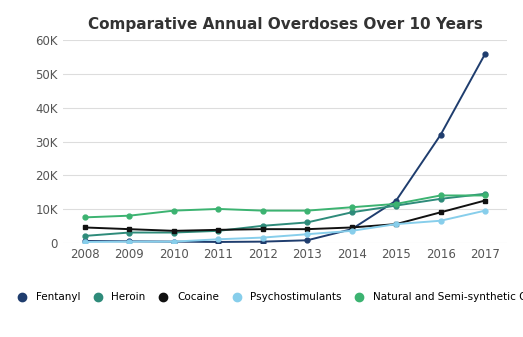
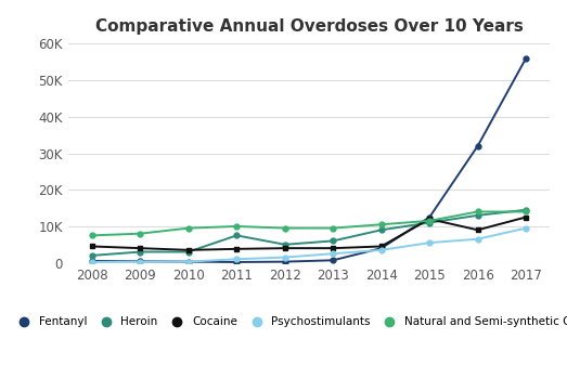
Heroin/2011: 3.5K -> 7.5K
Cocaine/2015: 5.5K -> 12.0K
